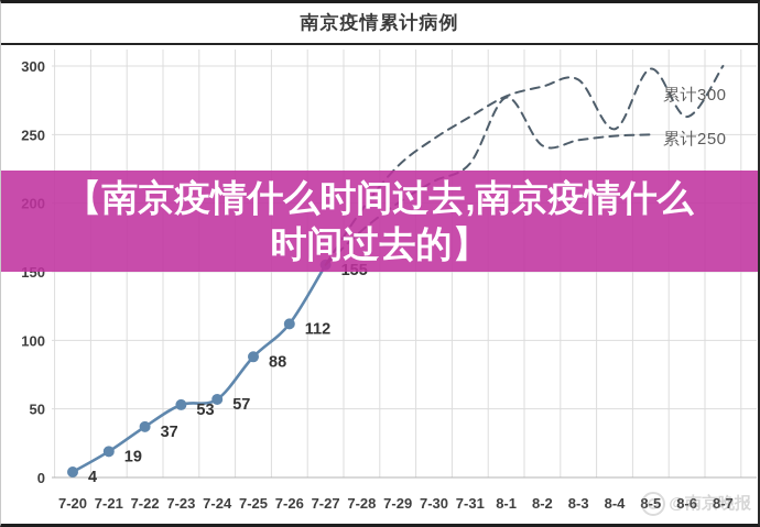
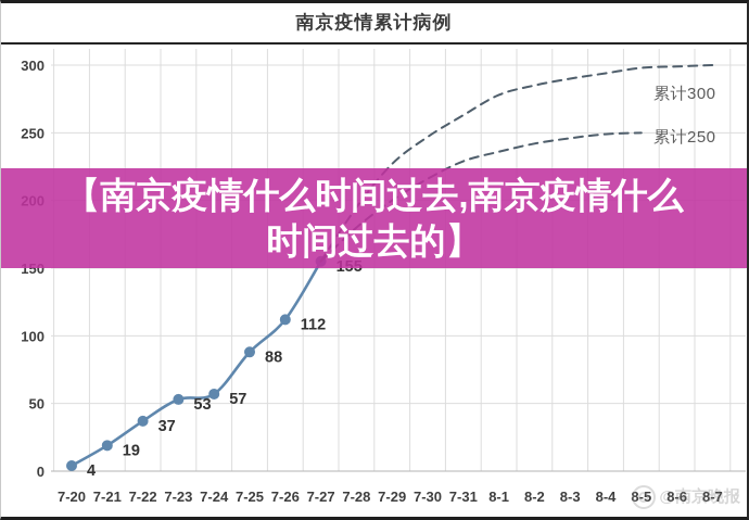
累计250/8-1: 277 -> 236
累计300/8-4: 254 -> 294
累计300/8-6: 263 -> 299
